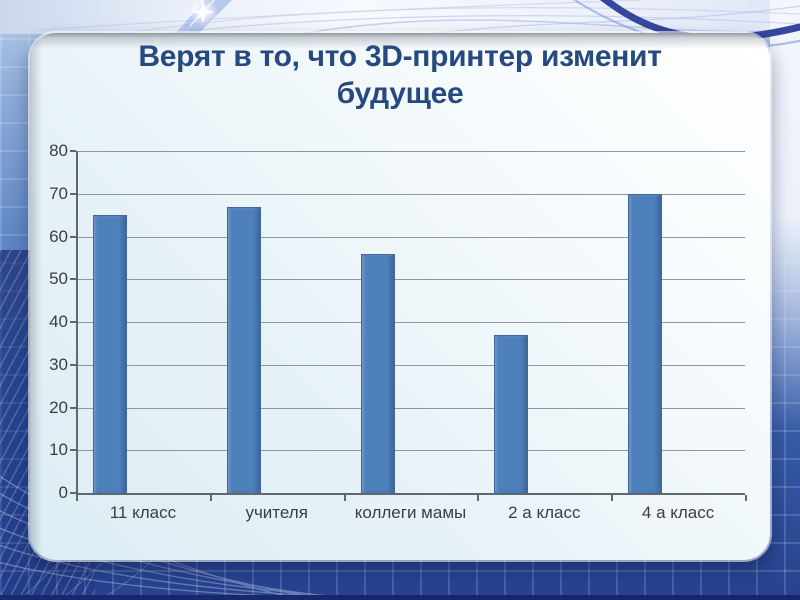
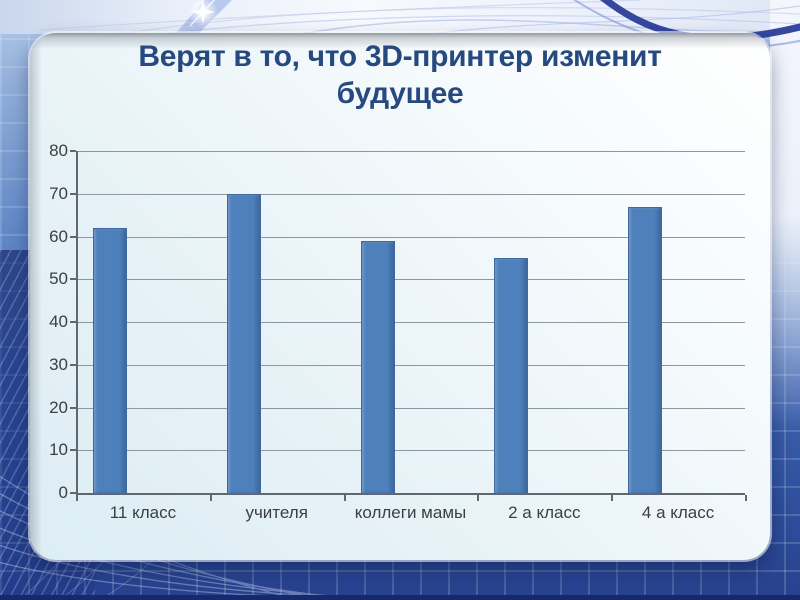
11 класс: 65 -> 62
учителя: 67 -> 70
коллеги мамы: 56 -> 59
2 а класс: 37 -> 55
4 а класс: 70 -> 67
